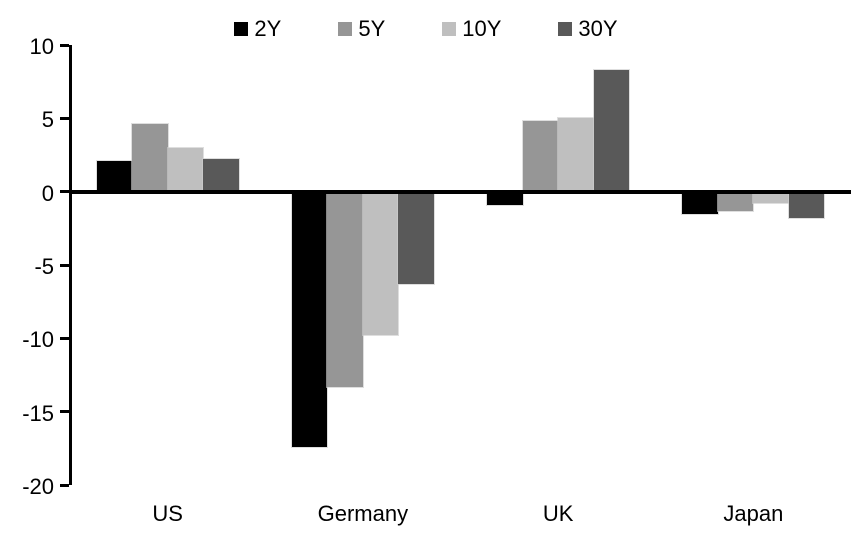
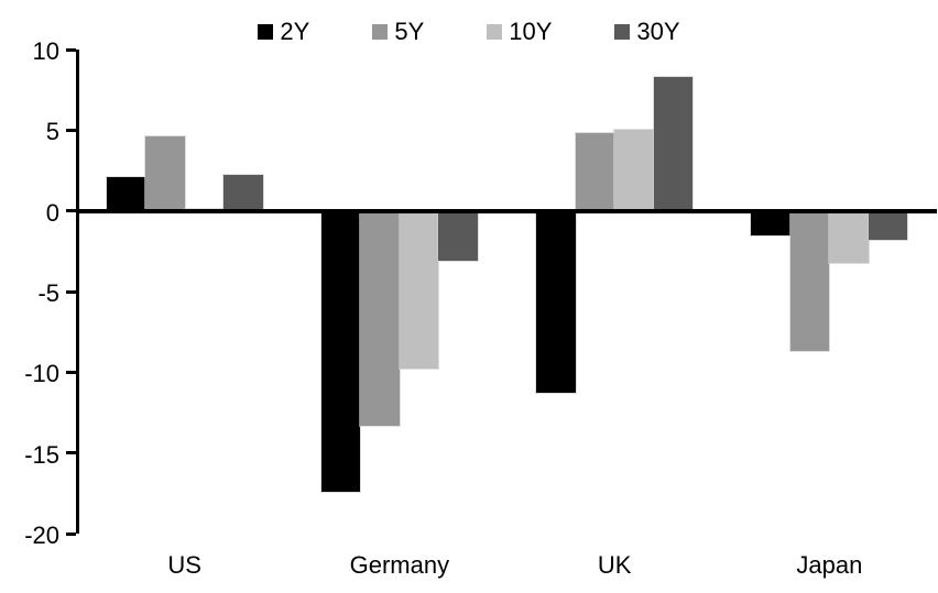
10Y/US: 3.0 -> 0.1
30Y/Germany: -6.3 -> -3.1
2Y/UK: -0.9 -> -11.3
5Y/Japan: -1.3 -> -8.7
10Y/Japan: -0.8 -> -3.2
